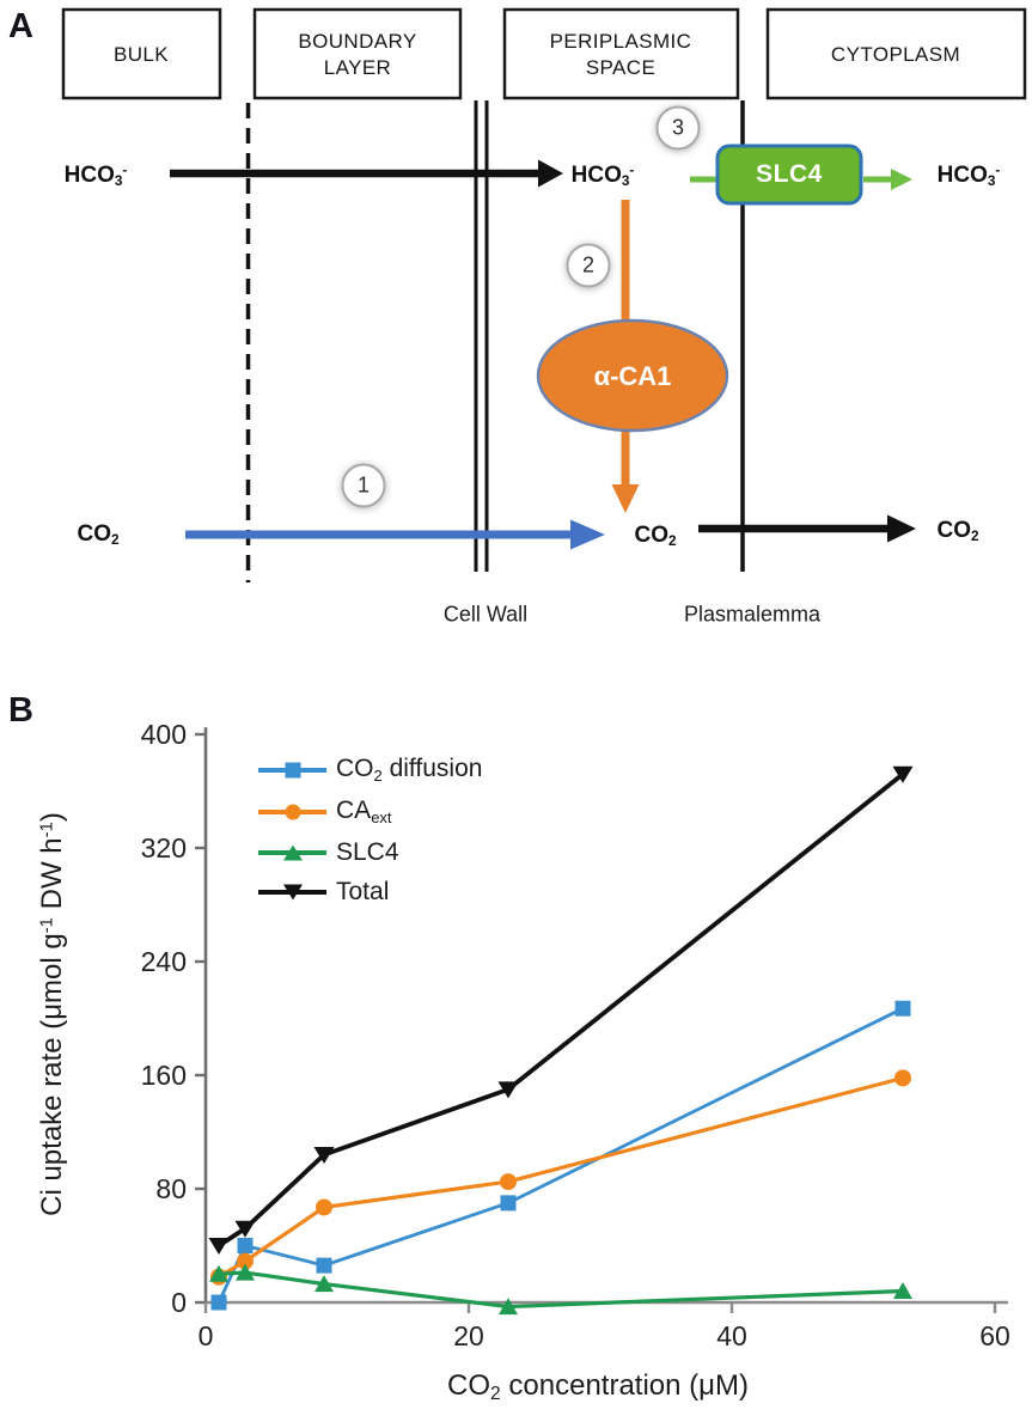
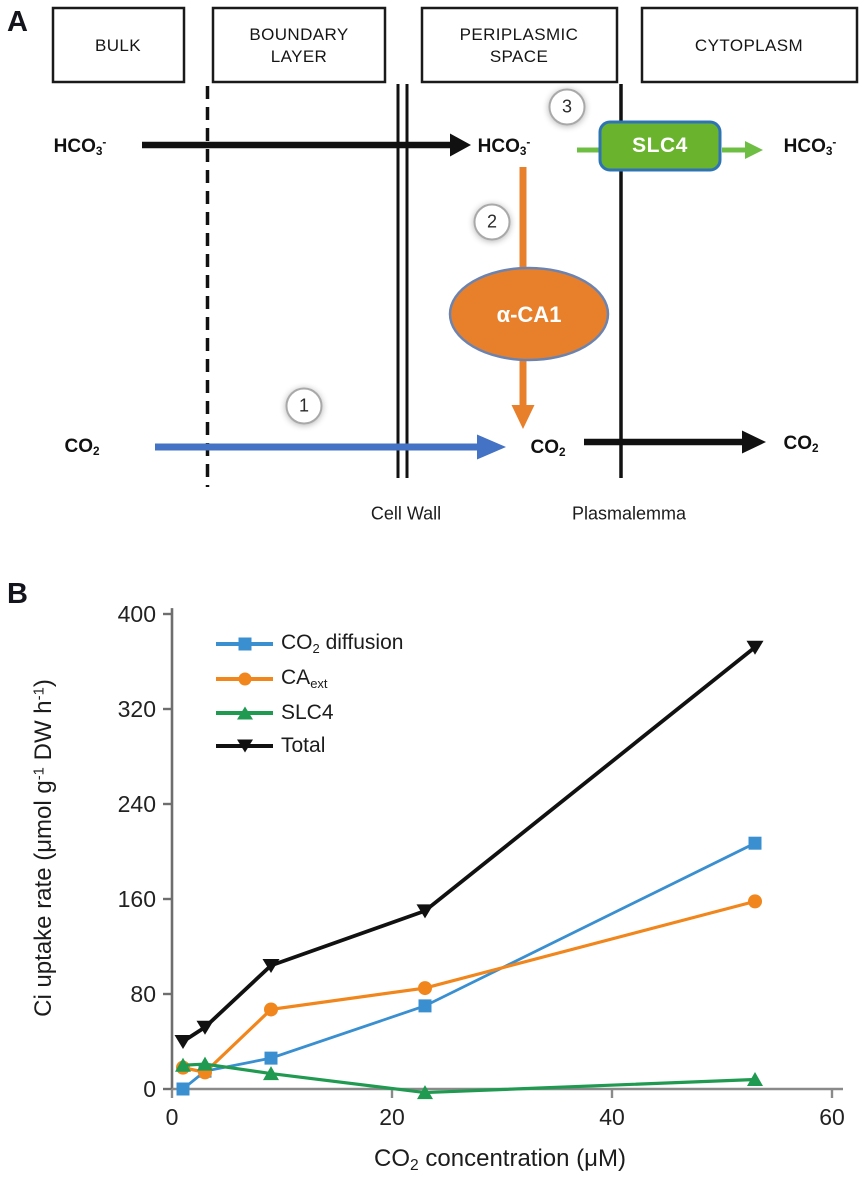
CO2 diffusion/3: 40 -> 15
CAext/3: 29 -> 14
